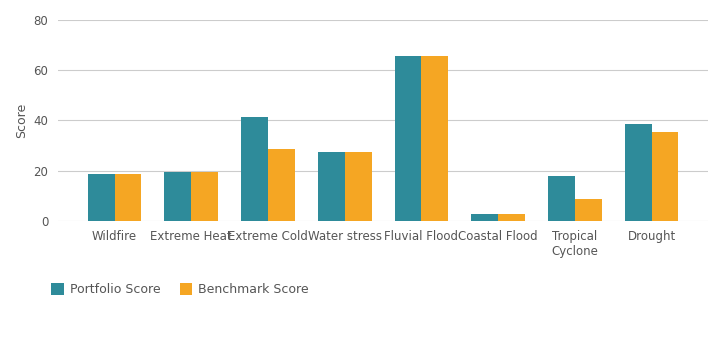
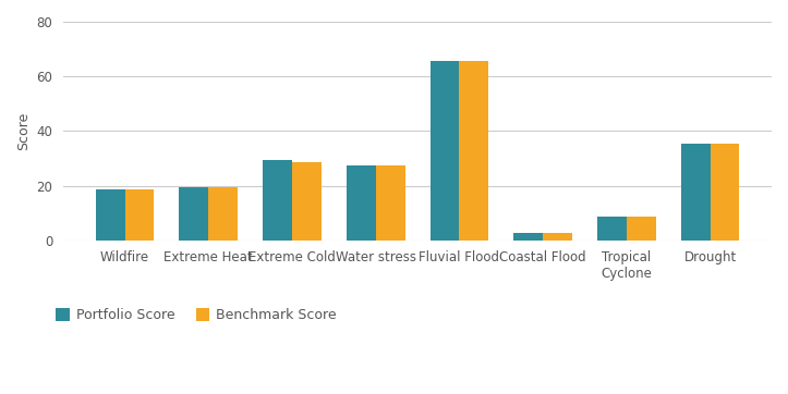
Portfolio Score/Extreme Cold: 41.5 -> 29.5
Portfolio Score/Tropical Cyclone: 18.0 -> 8.5
Portfolio Score/Drought: 38.5 -> 35.5
